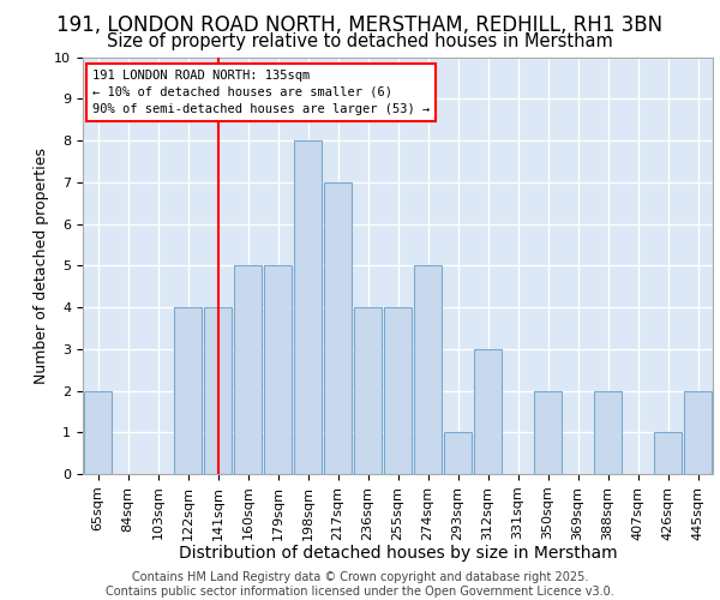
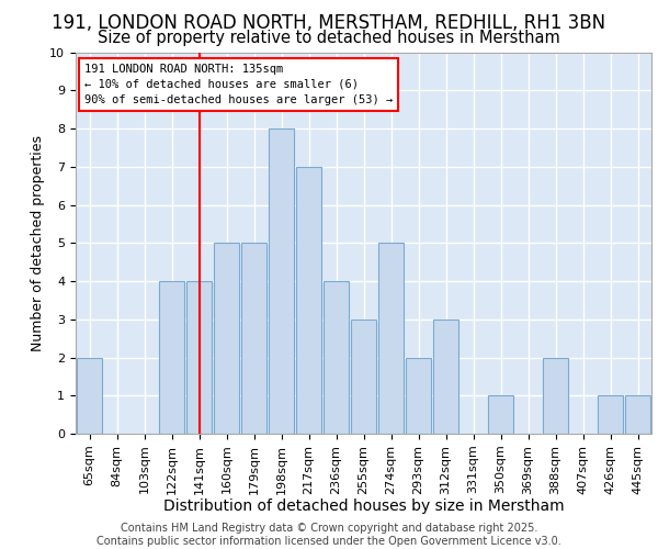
255sqm: 4 -> 3
293sqm: 1 -> 2
350sqm: 2 -> 1
445sqm: 2 -> 1
